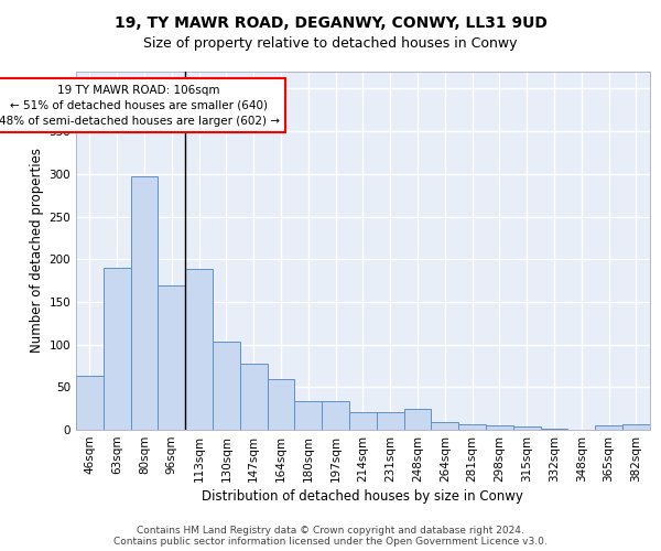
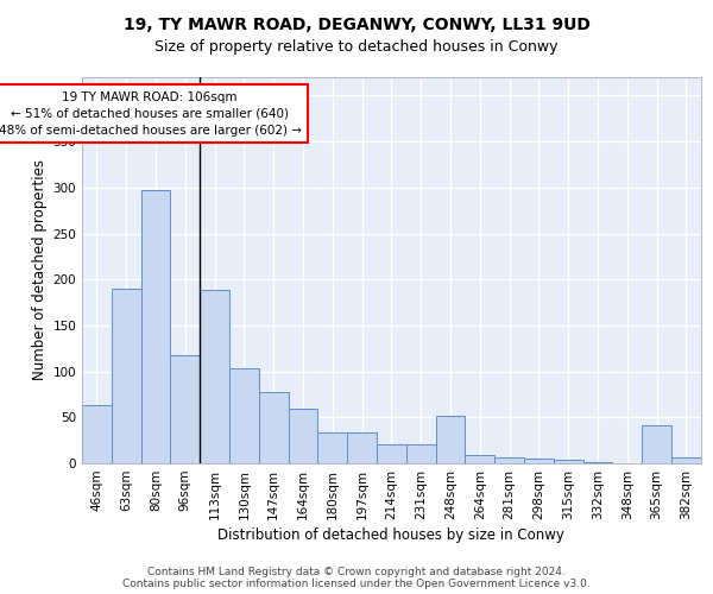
96sqm: 169 -> 118
248sqm: 25 -> 52
365sqm: 5 -> 42
